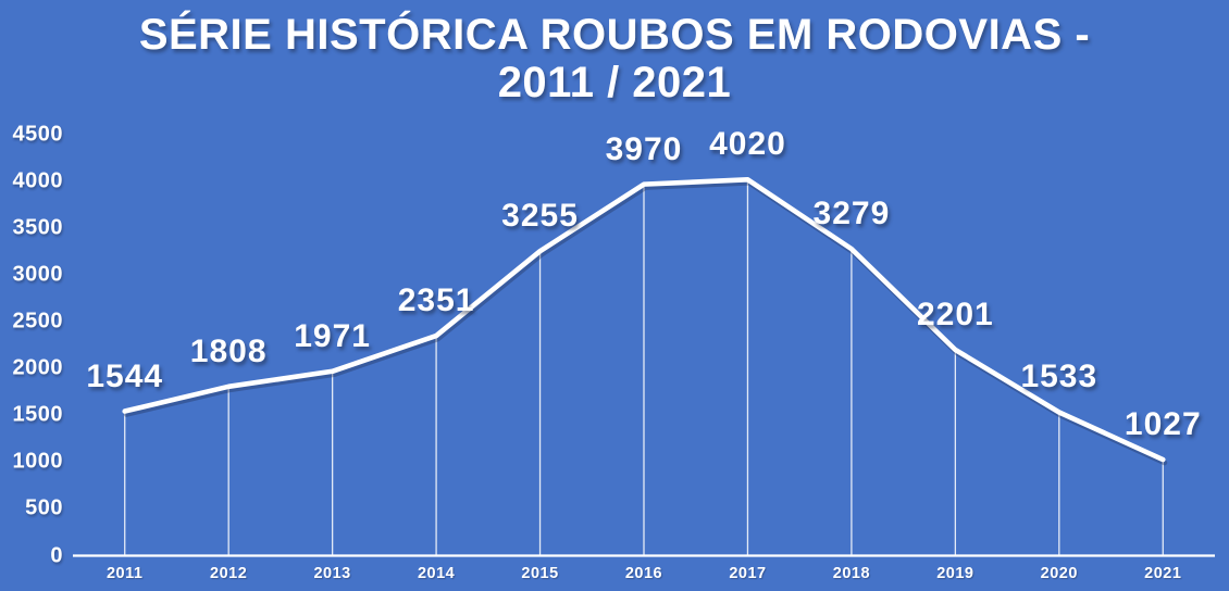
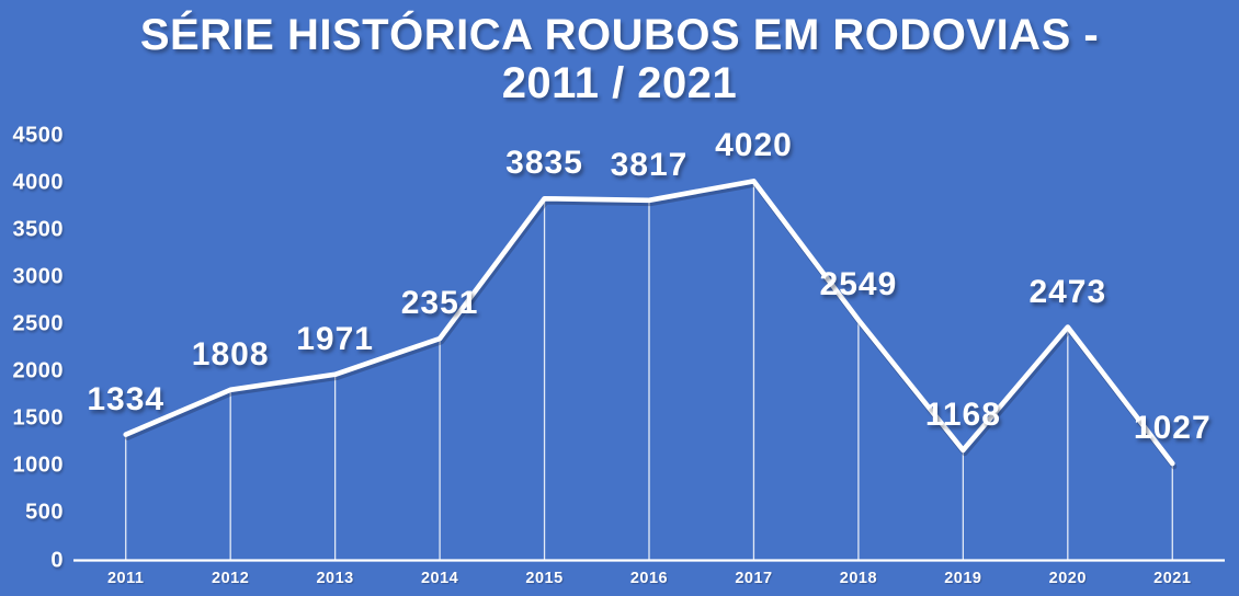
2011: 1544 -> 1334
2015: 3255 -> 3835
2016: 3970 -> 3817
2018: 3279 -> 2549
2019: 2201 -> 1168
2020: 1533 -> 2473
